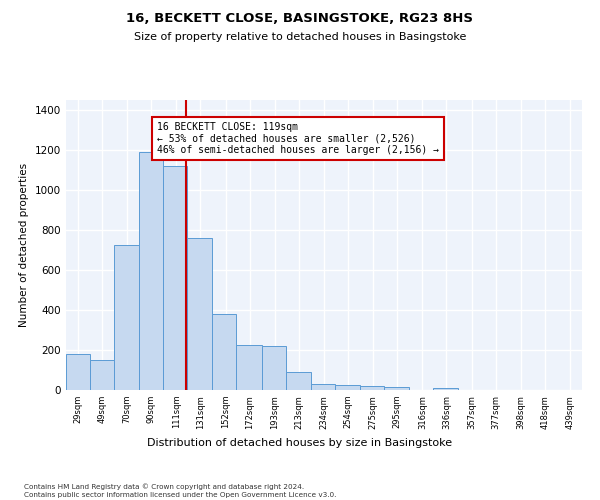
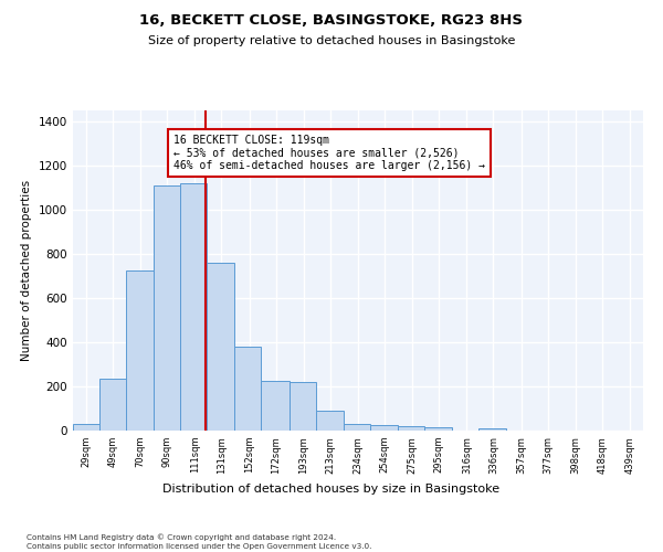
29sqm: 180 -> 30
49sqm: 150 -> 240
90sqm: 1190 -> 1110
